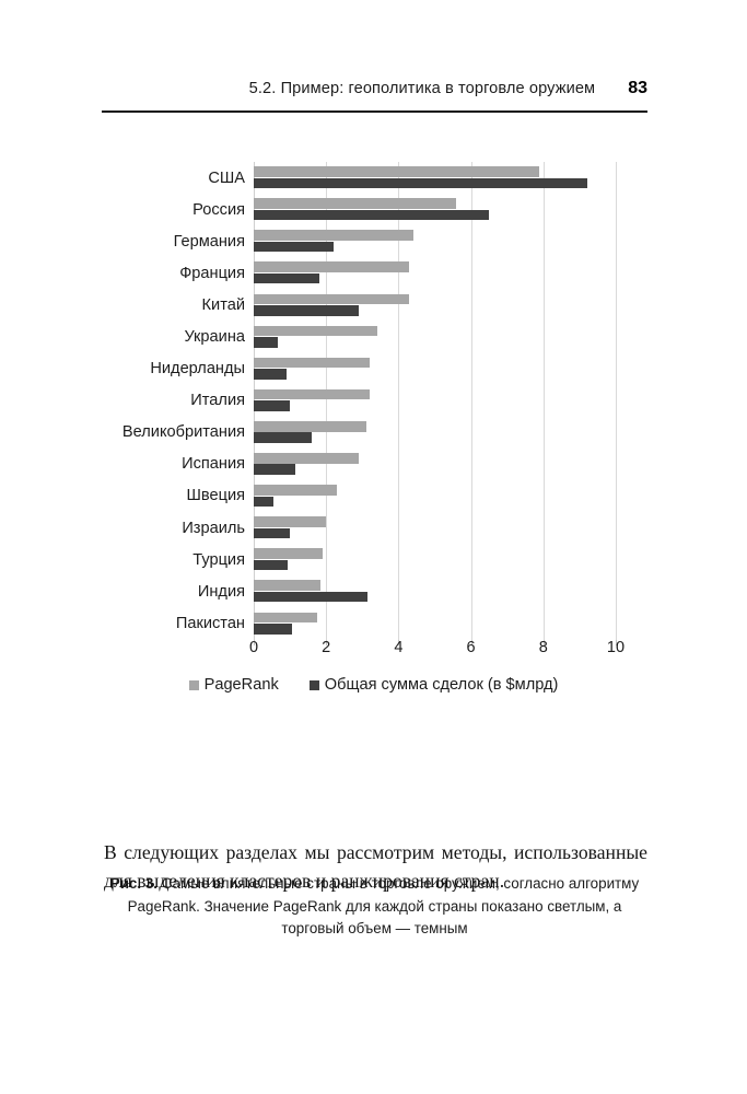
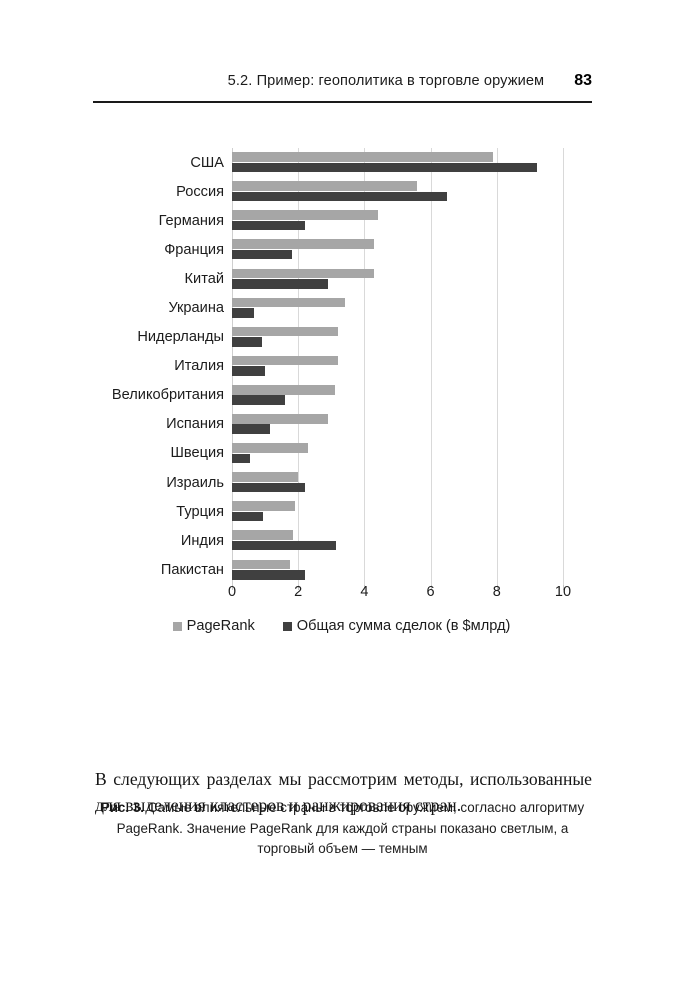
Общая сумма сделок (в $млрд)/Израиль: 1.0 -> 2.2
Общая сумма сделок (в $млрд)/Пакистан: 1.1 -> 2.2
